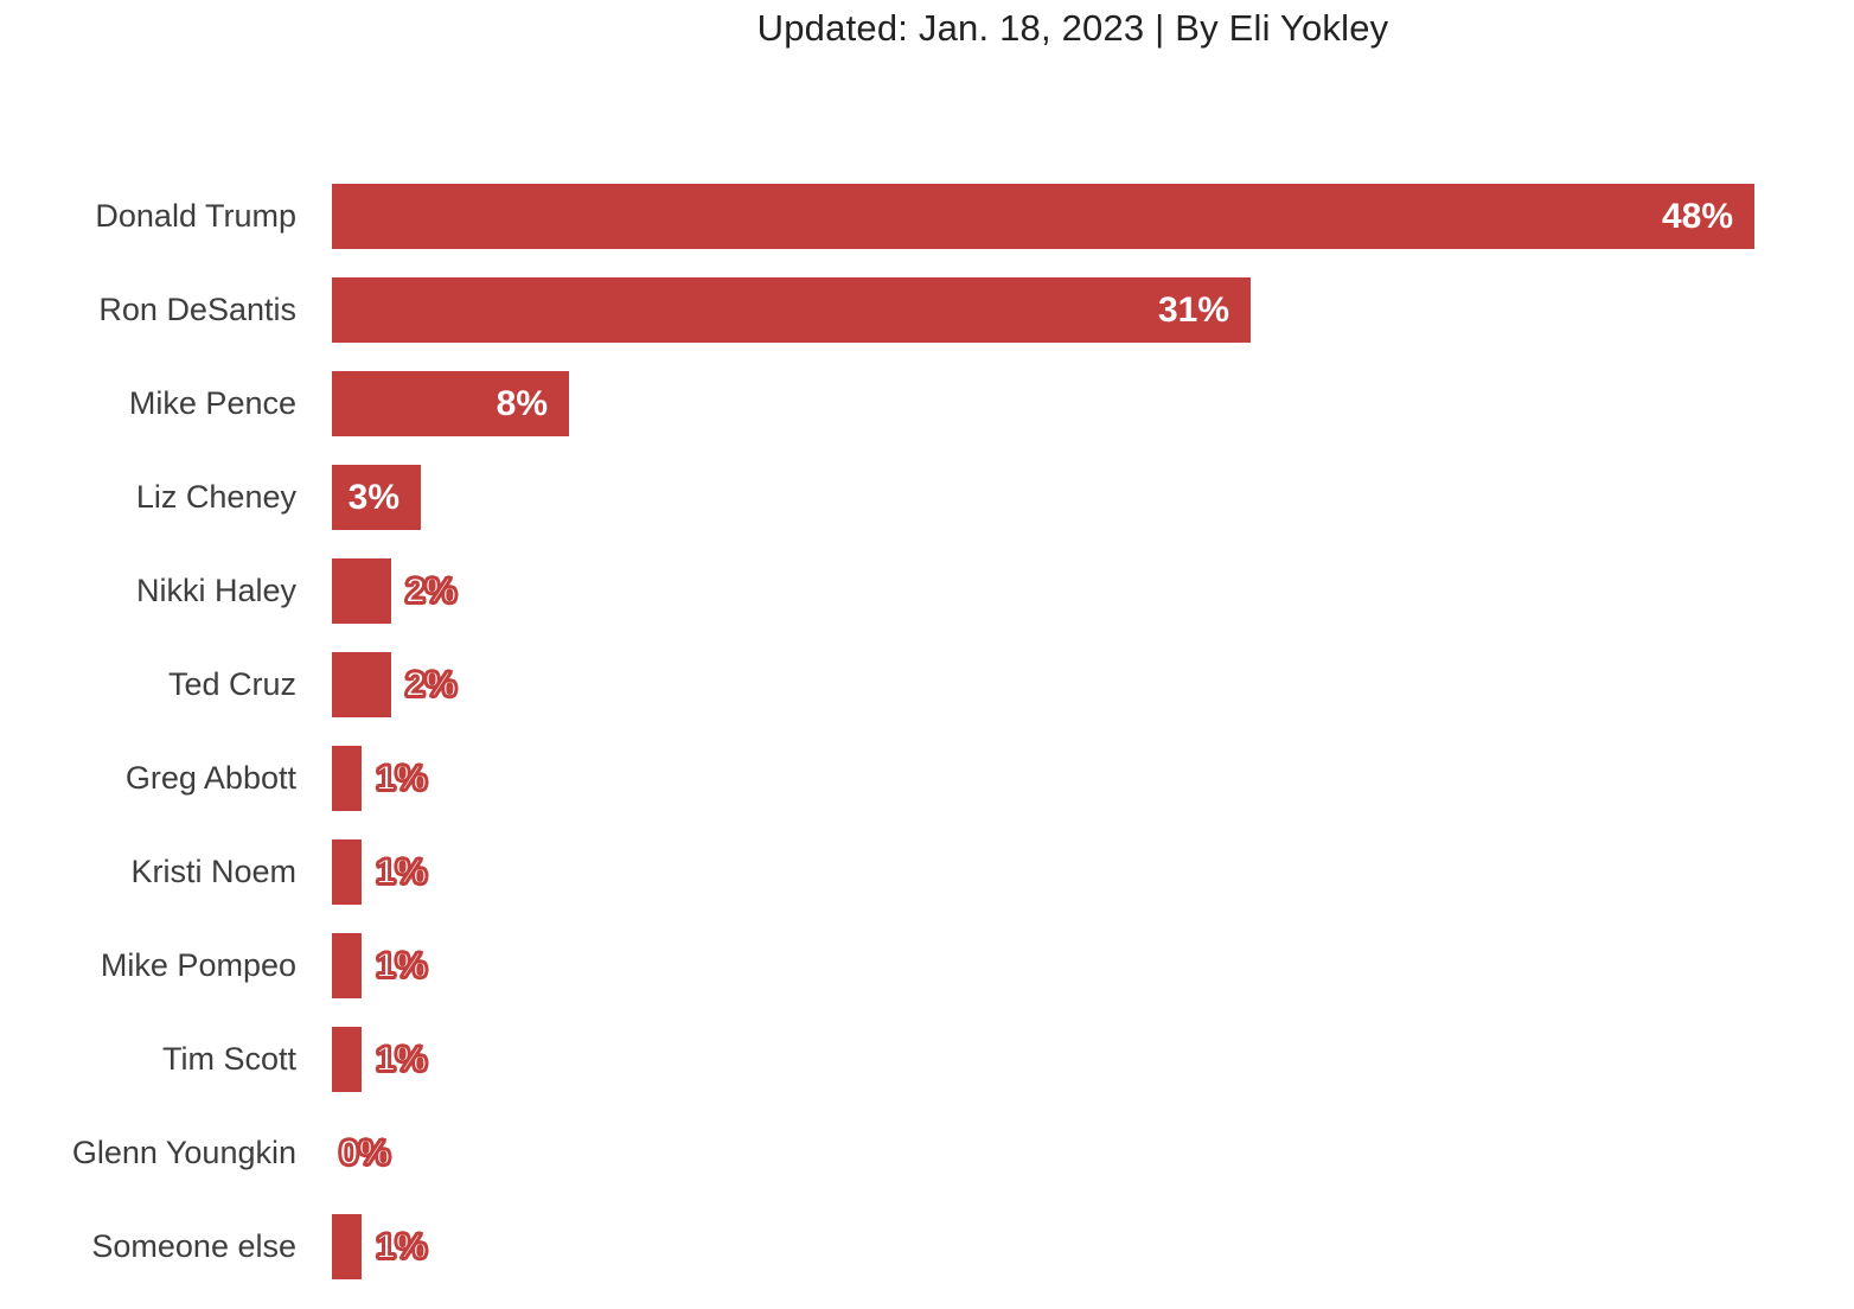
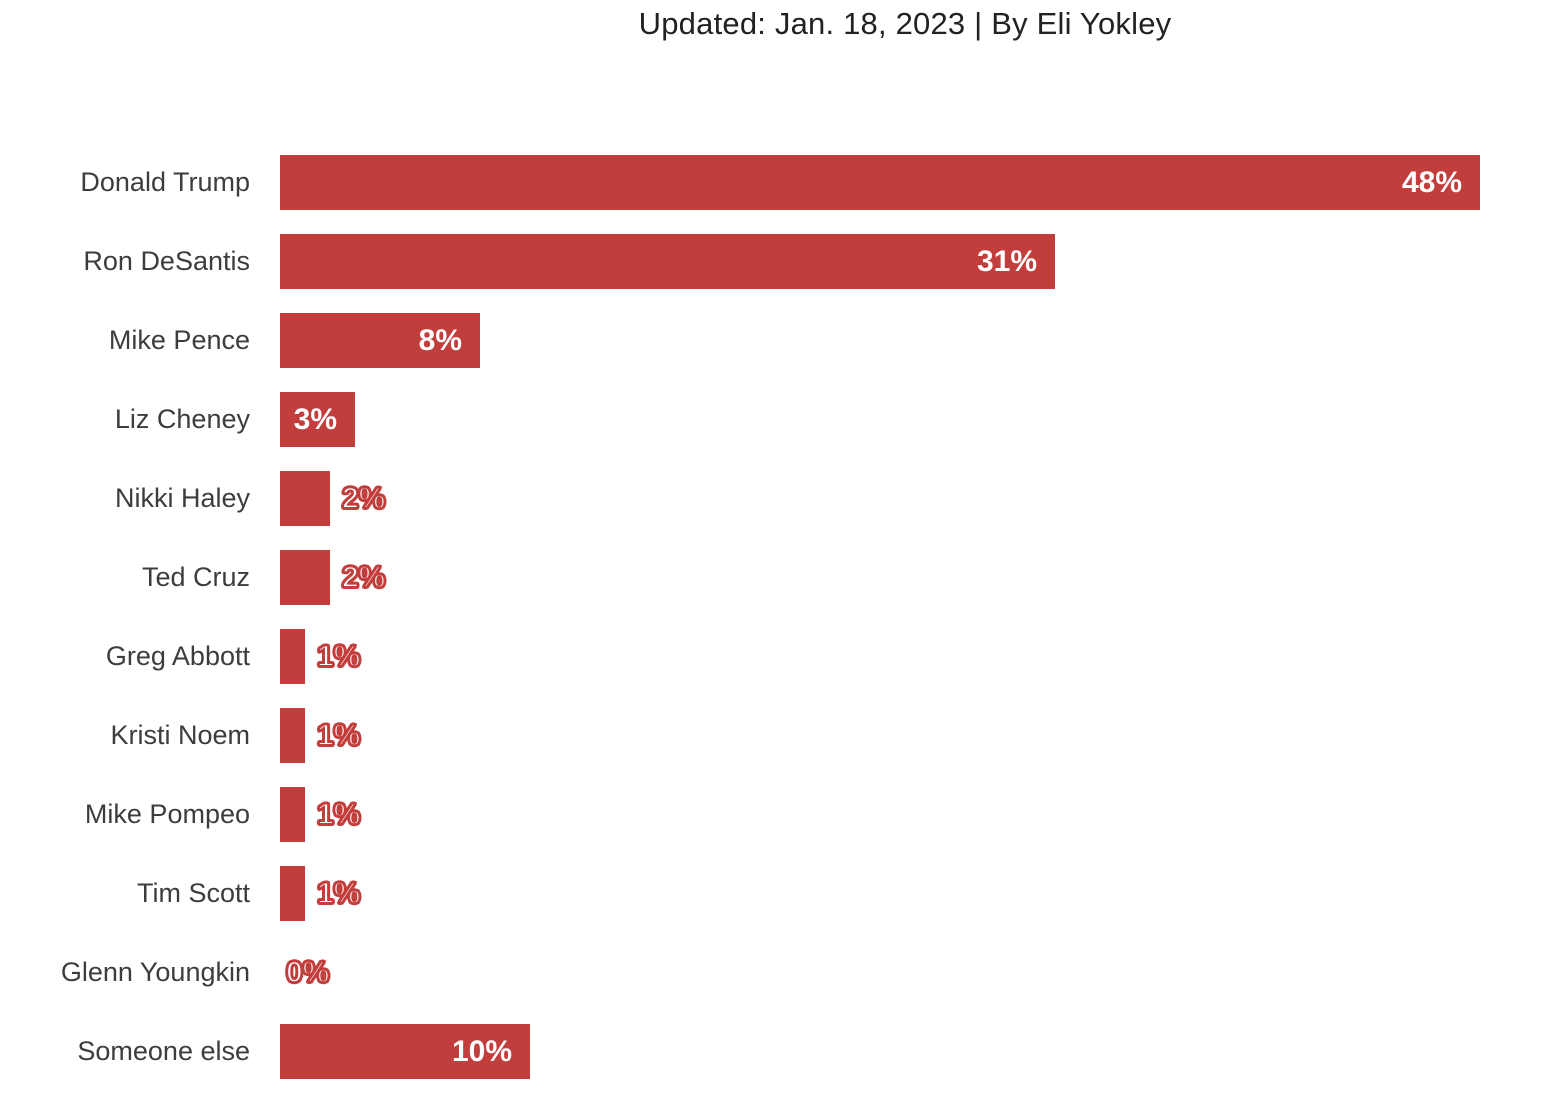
Someone else: 1% -> 10%
